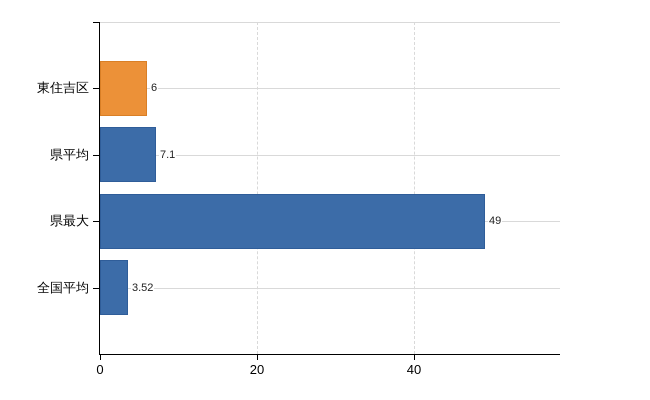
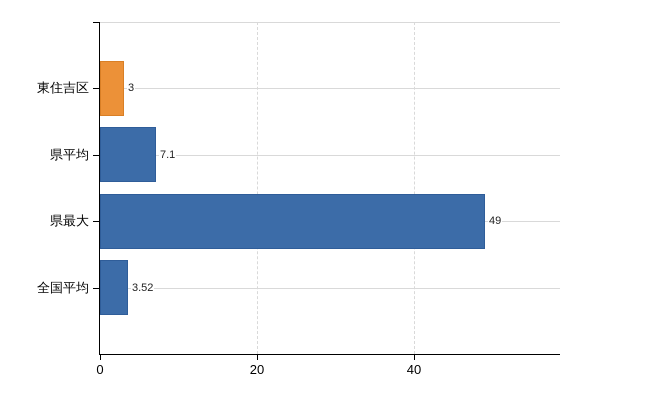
東住吉区: 6 -> 3
